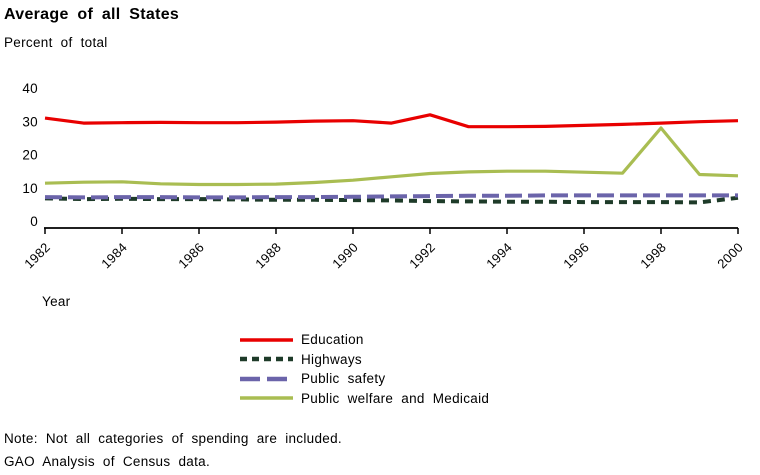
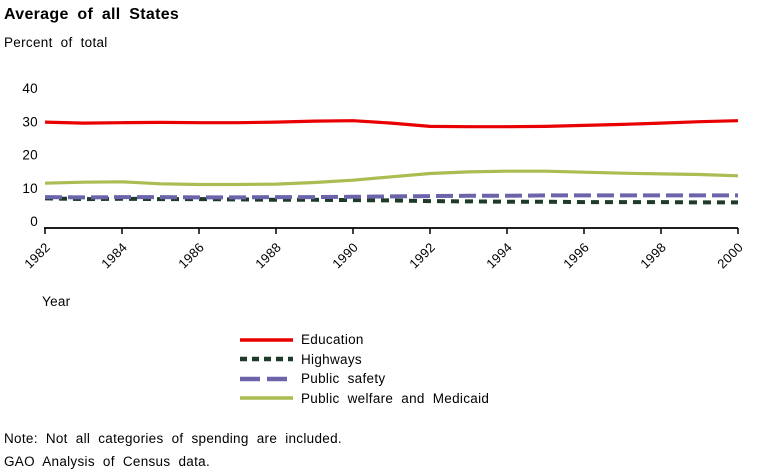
Education/1982: 31 -> 30
Education/1992: 32 -> 28
Public welfare and Medicaid/1998: 28 -> 14
Highways/2000: 7 -> 6
